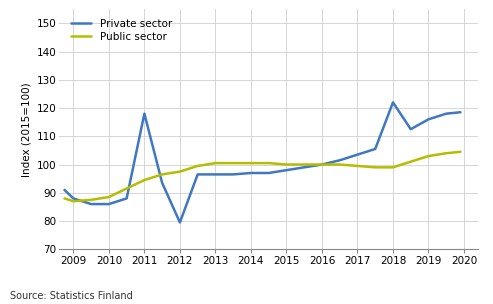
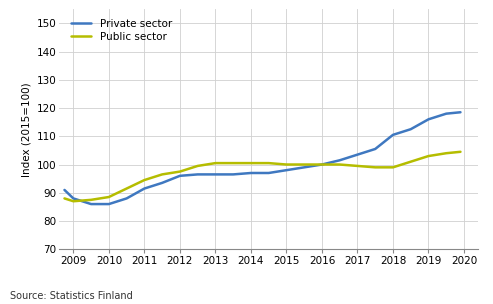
Private sector/2011: 118.0 -> 91.5
Private sector/2012: 79.5 -> 96.0
Private sector/2018: 122.0 -> 110.5
